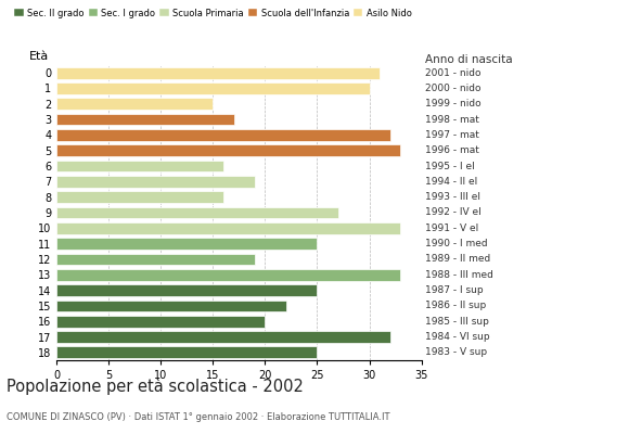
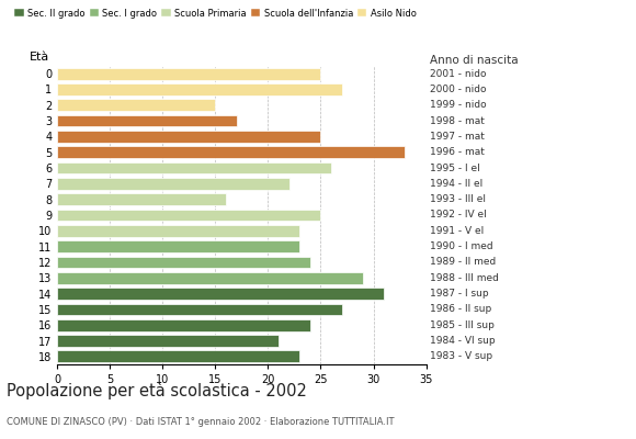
0: 31 -> 25
1: 30 -> 27
4: 32 -> 25
6: 16 -> 26
7: 19 -> 22
9: 27 -> 25
10: 33 -> 23
11: 25 -> 23
12: 19 -> 24
13: 33 -> 29
14: 25 -> 31
15: 22 -> 27
16: 20 -> 24
17: 32 -> 21
18: 25 -> 23
